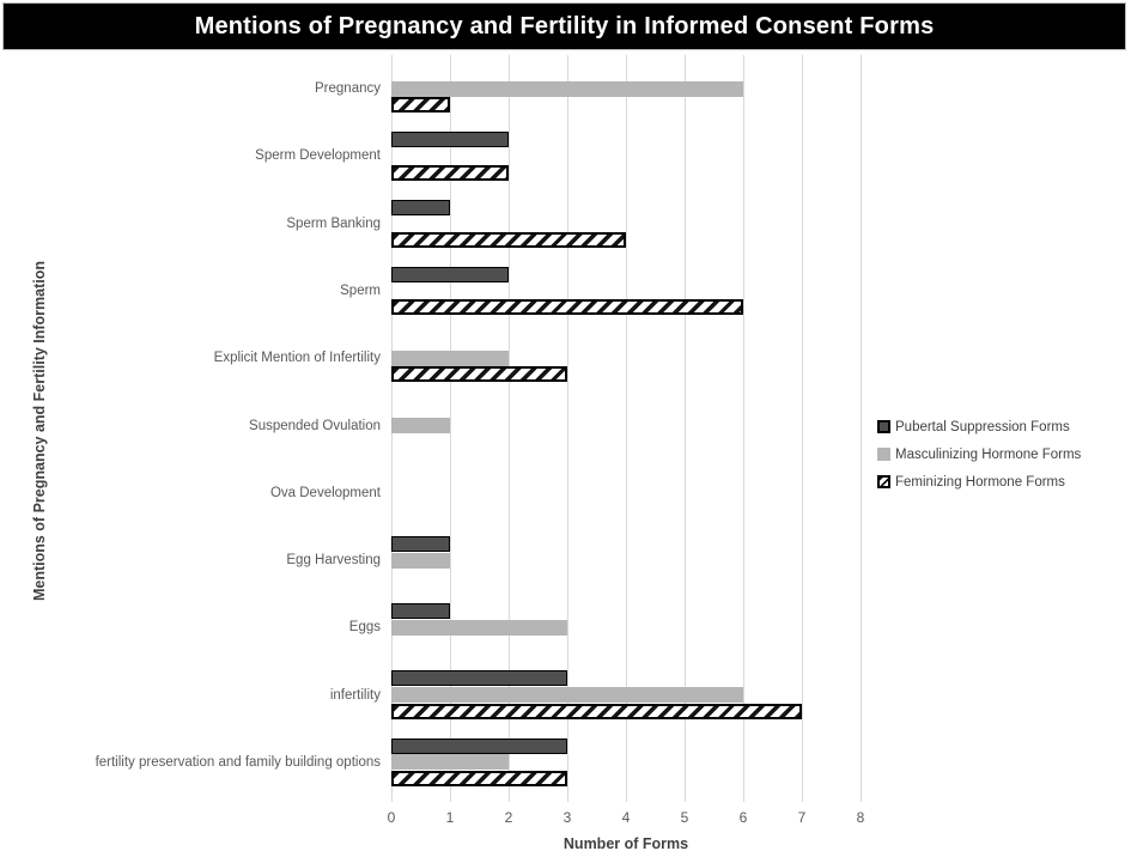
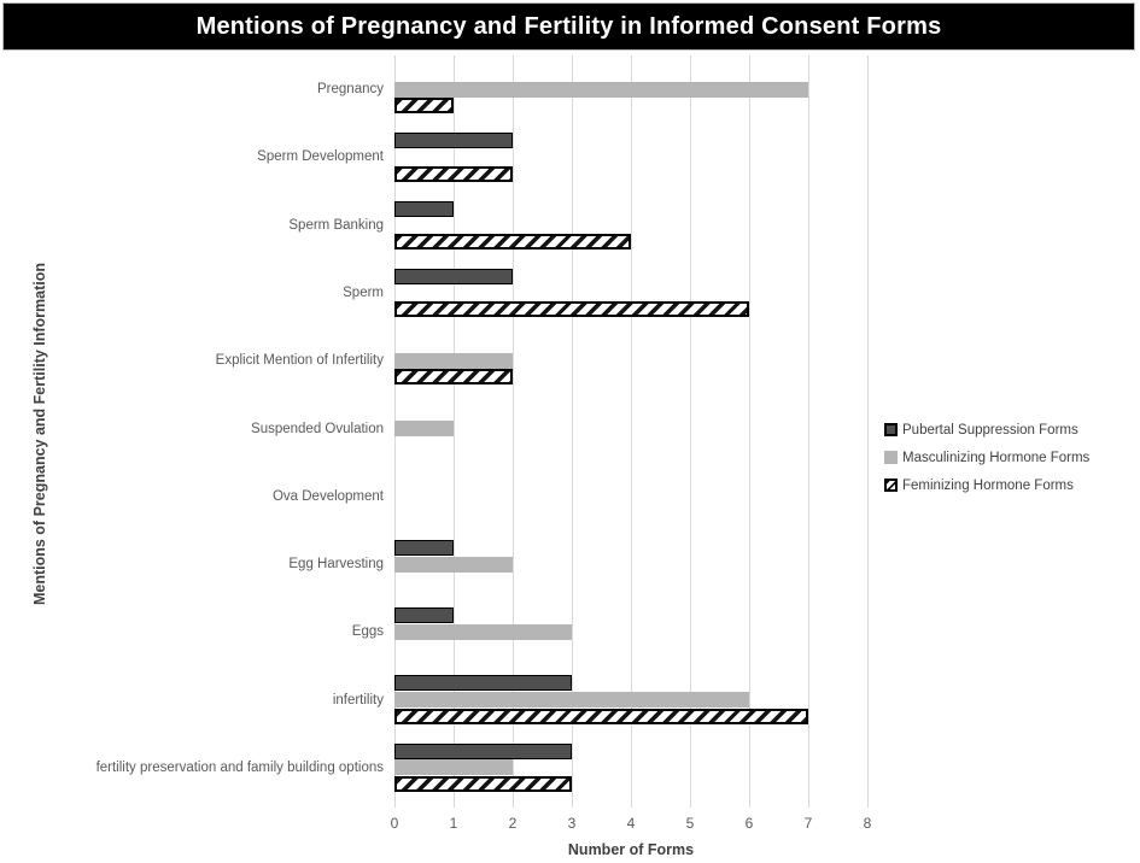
Masculinizing Hormone Forms/Pregnancy: 6 -> 7
Feminizing Hormone Forms/Explicit Mention of Infertility: 3 -> 2
Masculinizing Hormone Forms/Egg Harvesting: 1 -> 2
